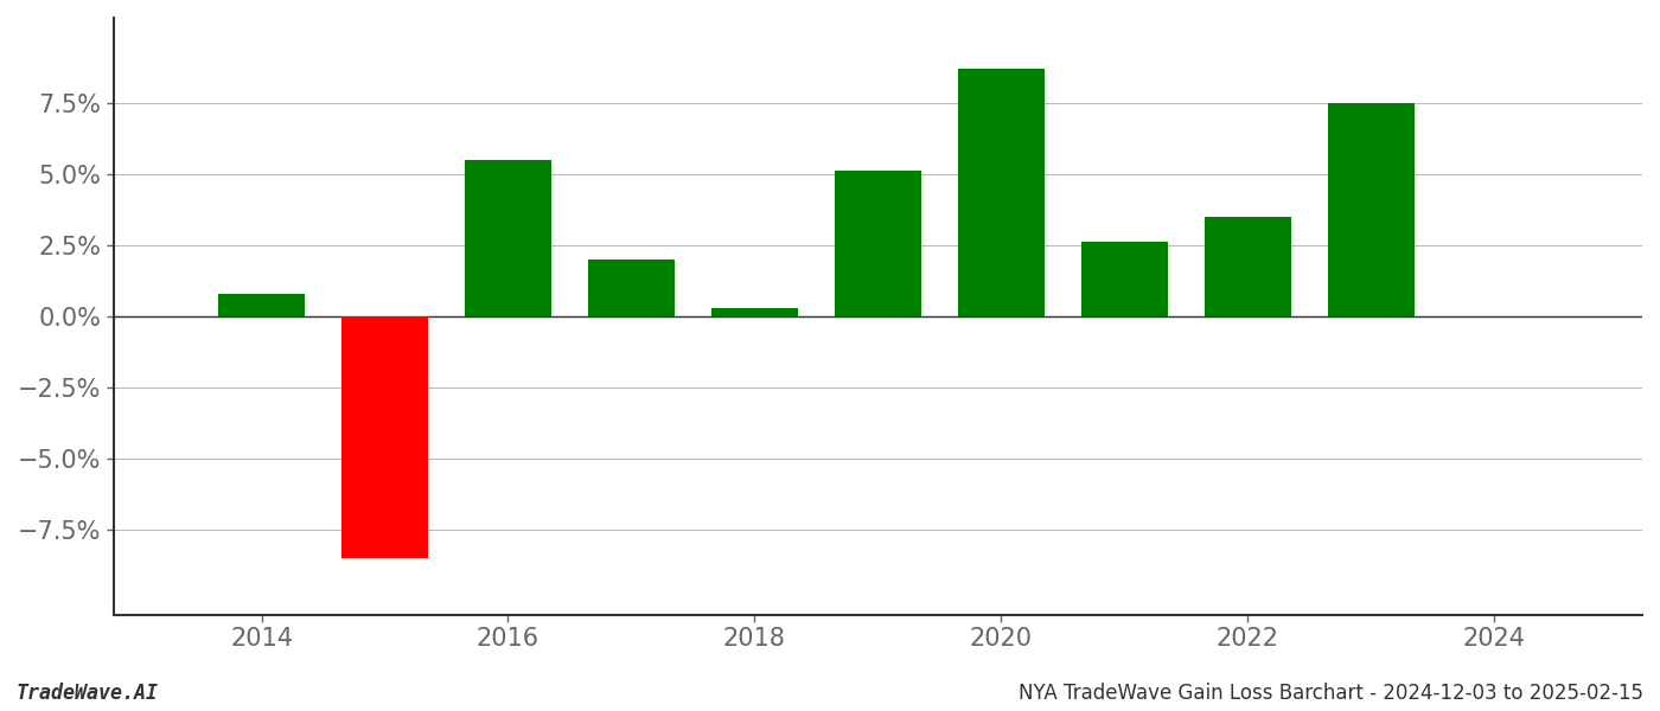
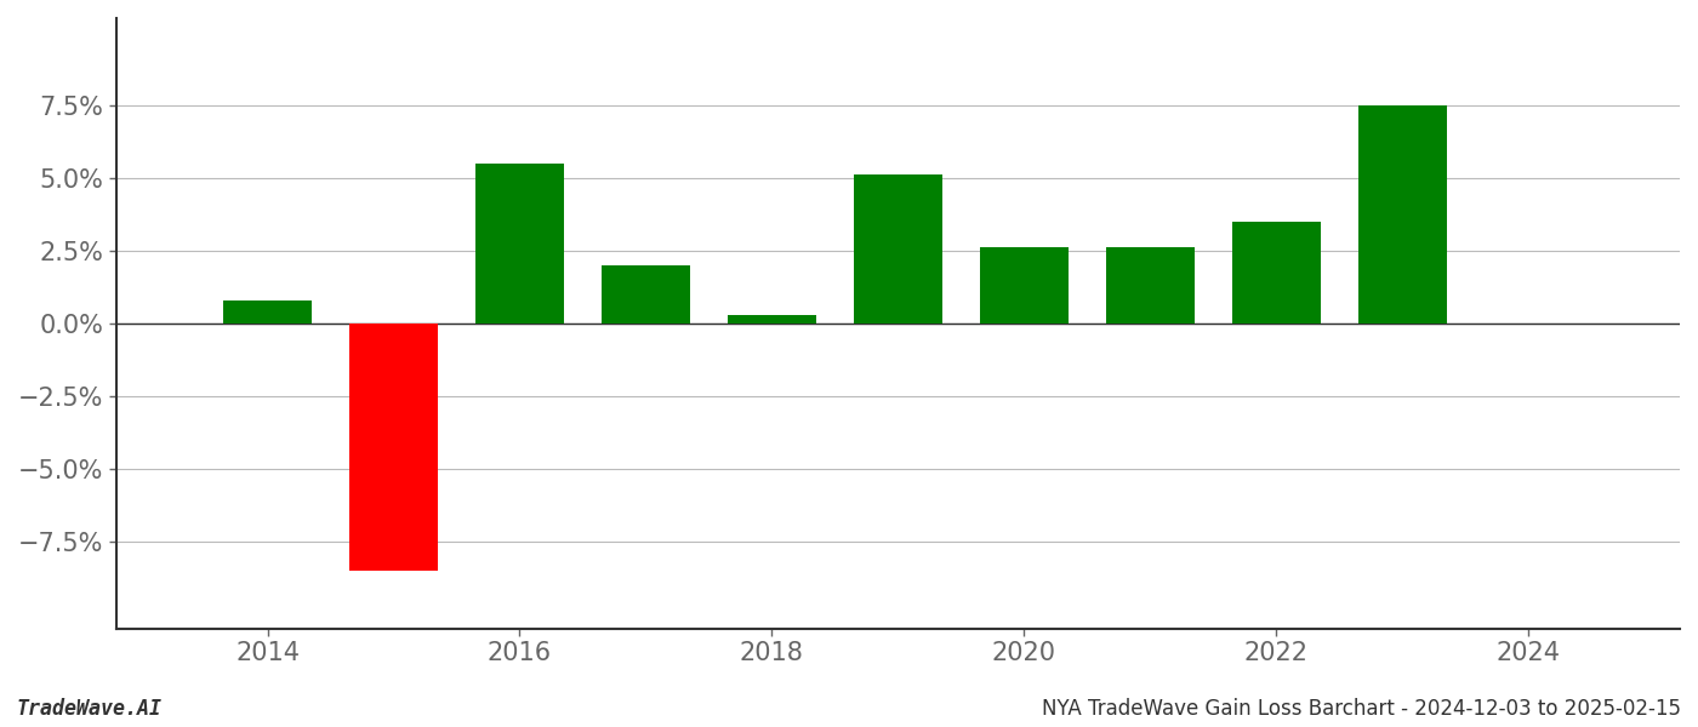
2020: 8.7% -> 2.6%
